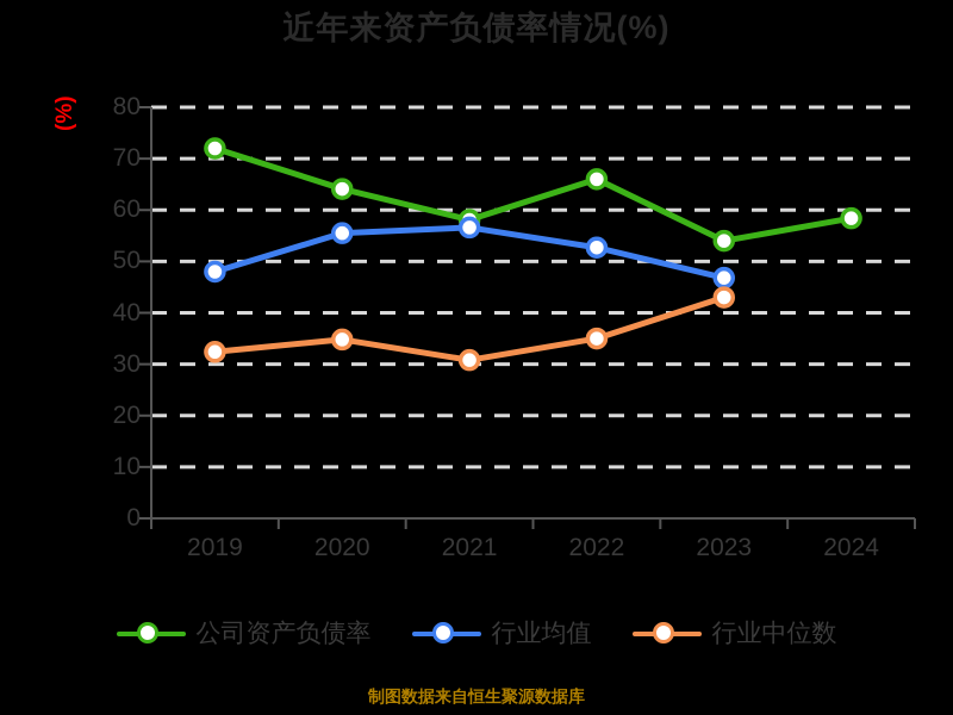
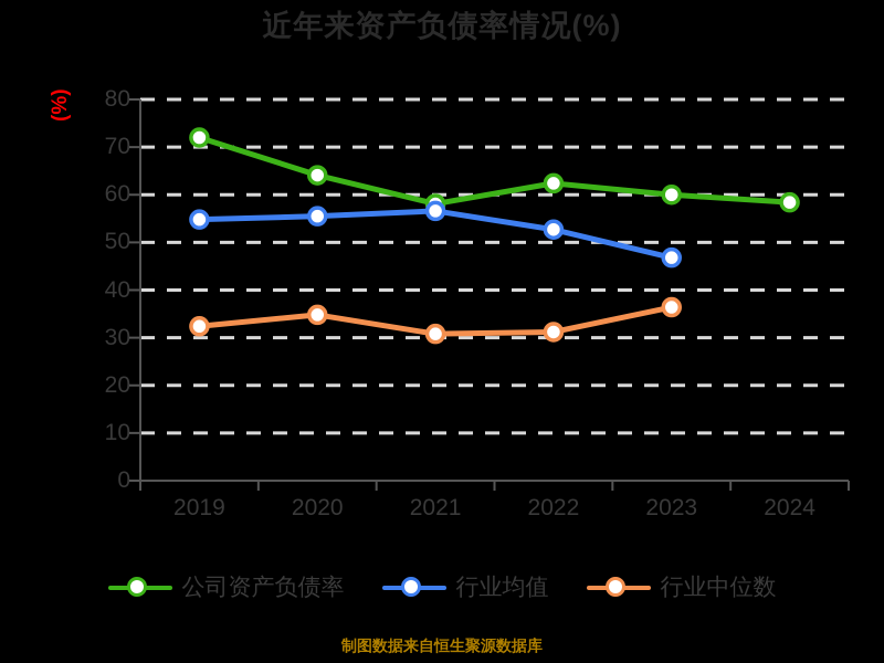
行业均值/2019: 48 -> 55
公司资产负债率/2022: 66 -> 62
行业中位数/2022: 35 -> 31
公司资产负债率/2023: 54 -> 60
行业中位数/2023: 43 -> 36
